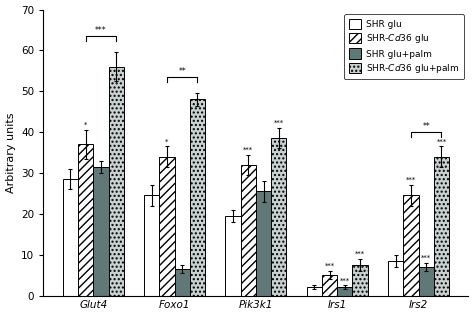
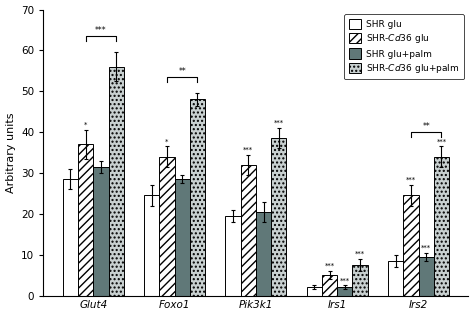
SHR glu+palm/Foxo1: 6.5 -> 28.5
SHR glu+palm/Pik3k1: 25.5 -> 20.5
SHR glu+palm/Irs2: 7.0 -> 9.5
